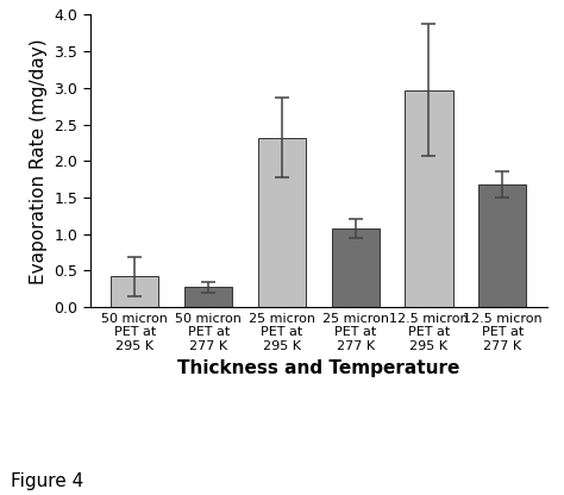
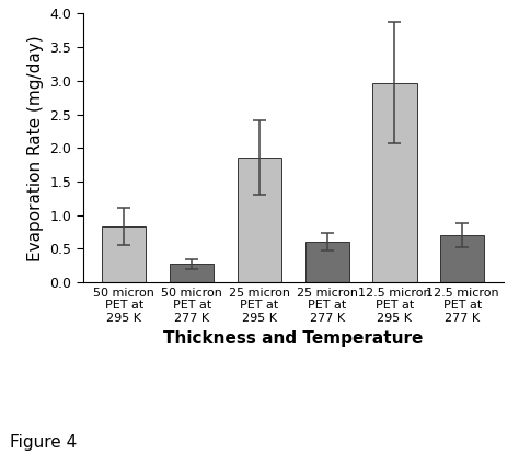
50 micron PET at 295 K: 0.42 -> 0.83
25 micron PET at 295 K: 2.32 -> 1.86
25 micron PET at 277 K: 1.08 -> 0.60
12.5 micron PET at 277 K: 1.68 -> 0.70
